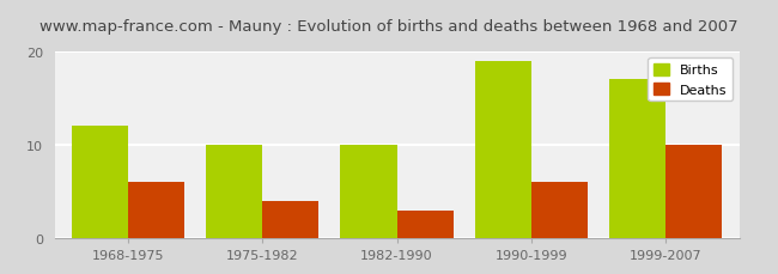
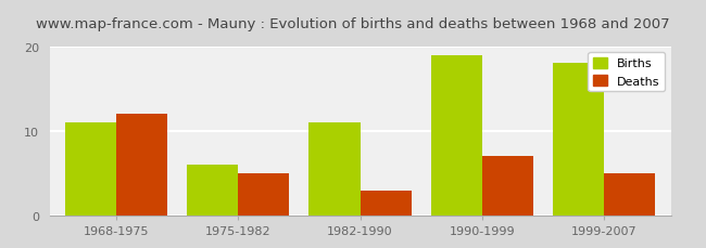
Births/1968-1975: 12 -> 11
Deaths/1968-1975: 6 -> 12
Births/1975-1982: 10 -> 6
Deaths/1975-1982: 4 -> 5
Births/1982-1990: 10 -> 11
Deaths/1990-1999: 6 -> 7
Births/1999-2007: 17 -> 18
Deaths/1999-2007: 10 -> 5
